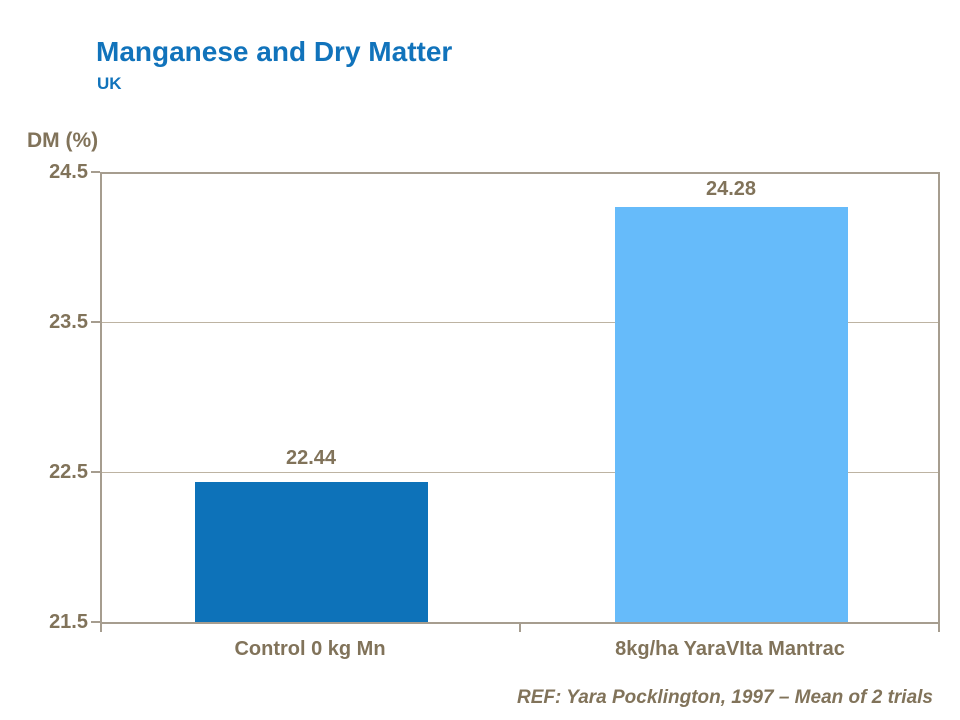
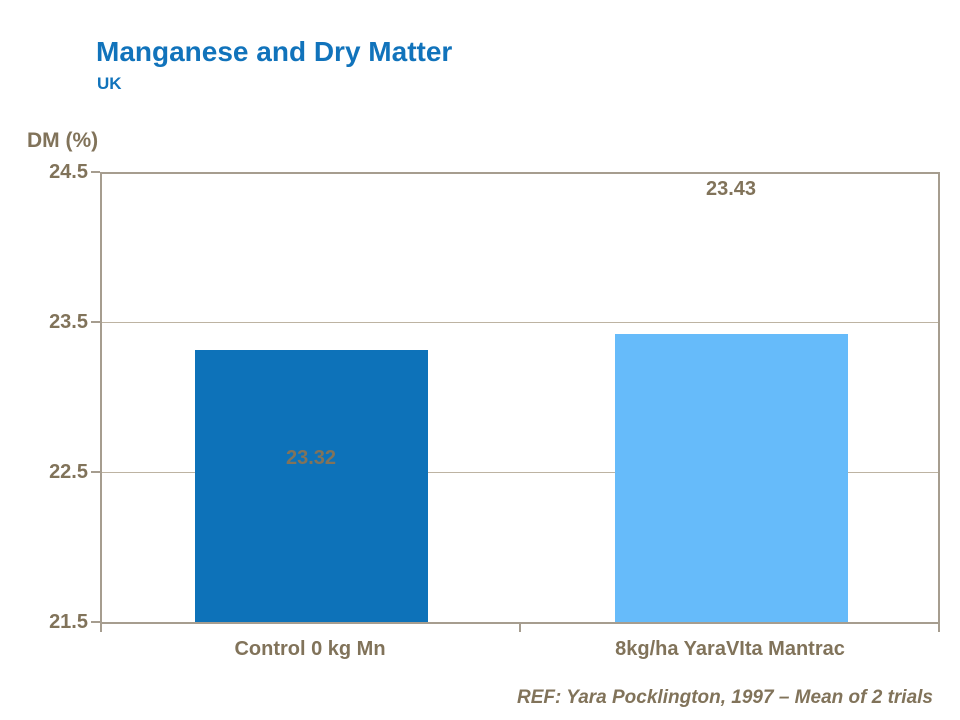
Control 0 kg Mn: 22.44 -> 23.32
8kg/ha YaraVIta Mantrac: 24.28 -> 23.43
